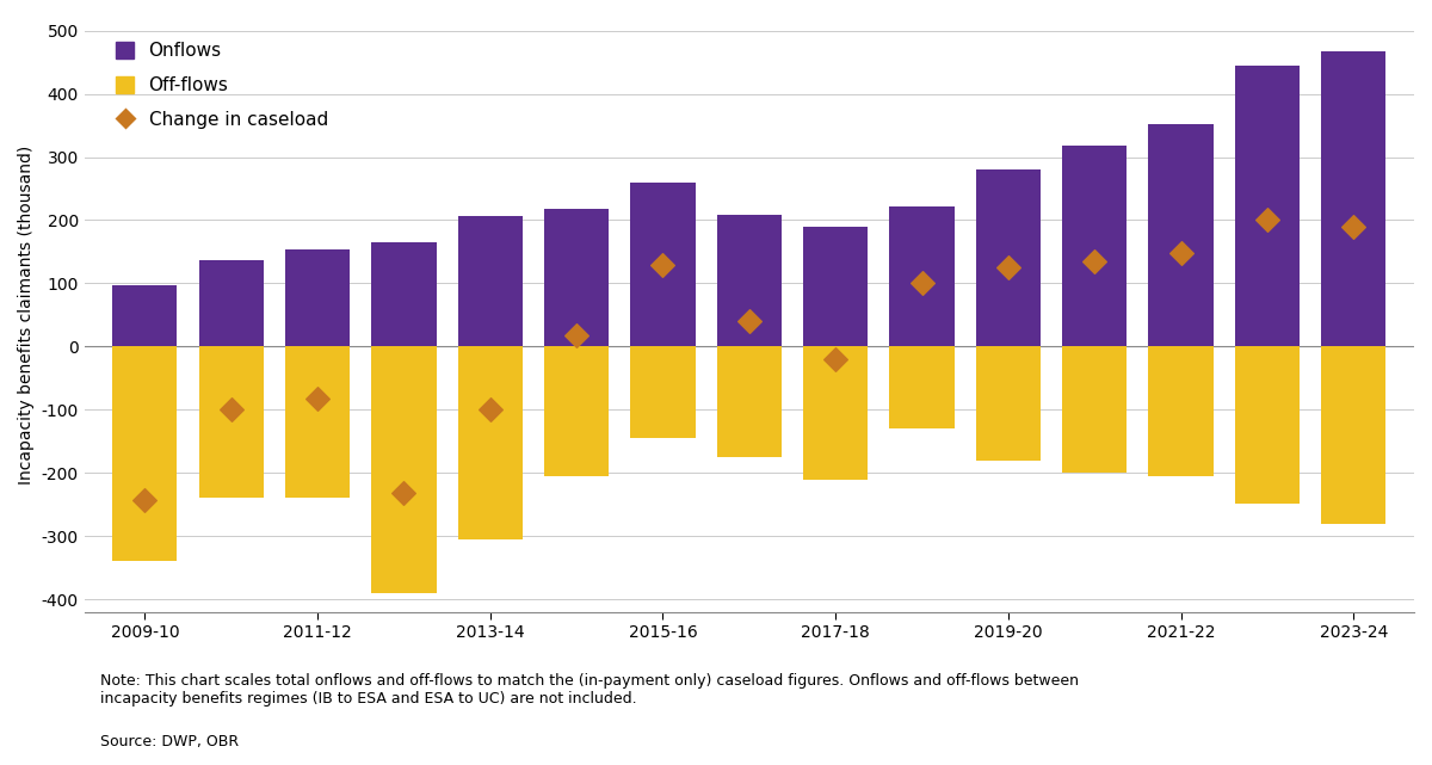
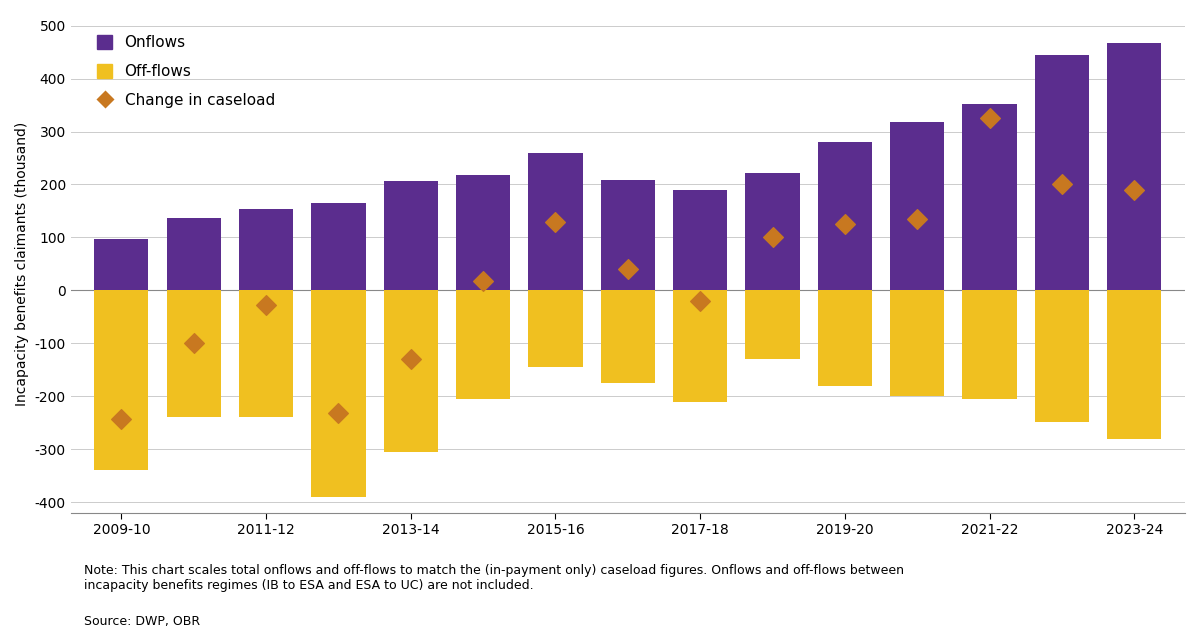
Change in caseload/2011-12: -82 -> -28
Change in caseload/2013-14: -100 -> -130
Change in caseload/2021-22: 148 -> 326
